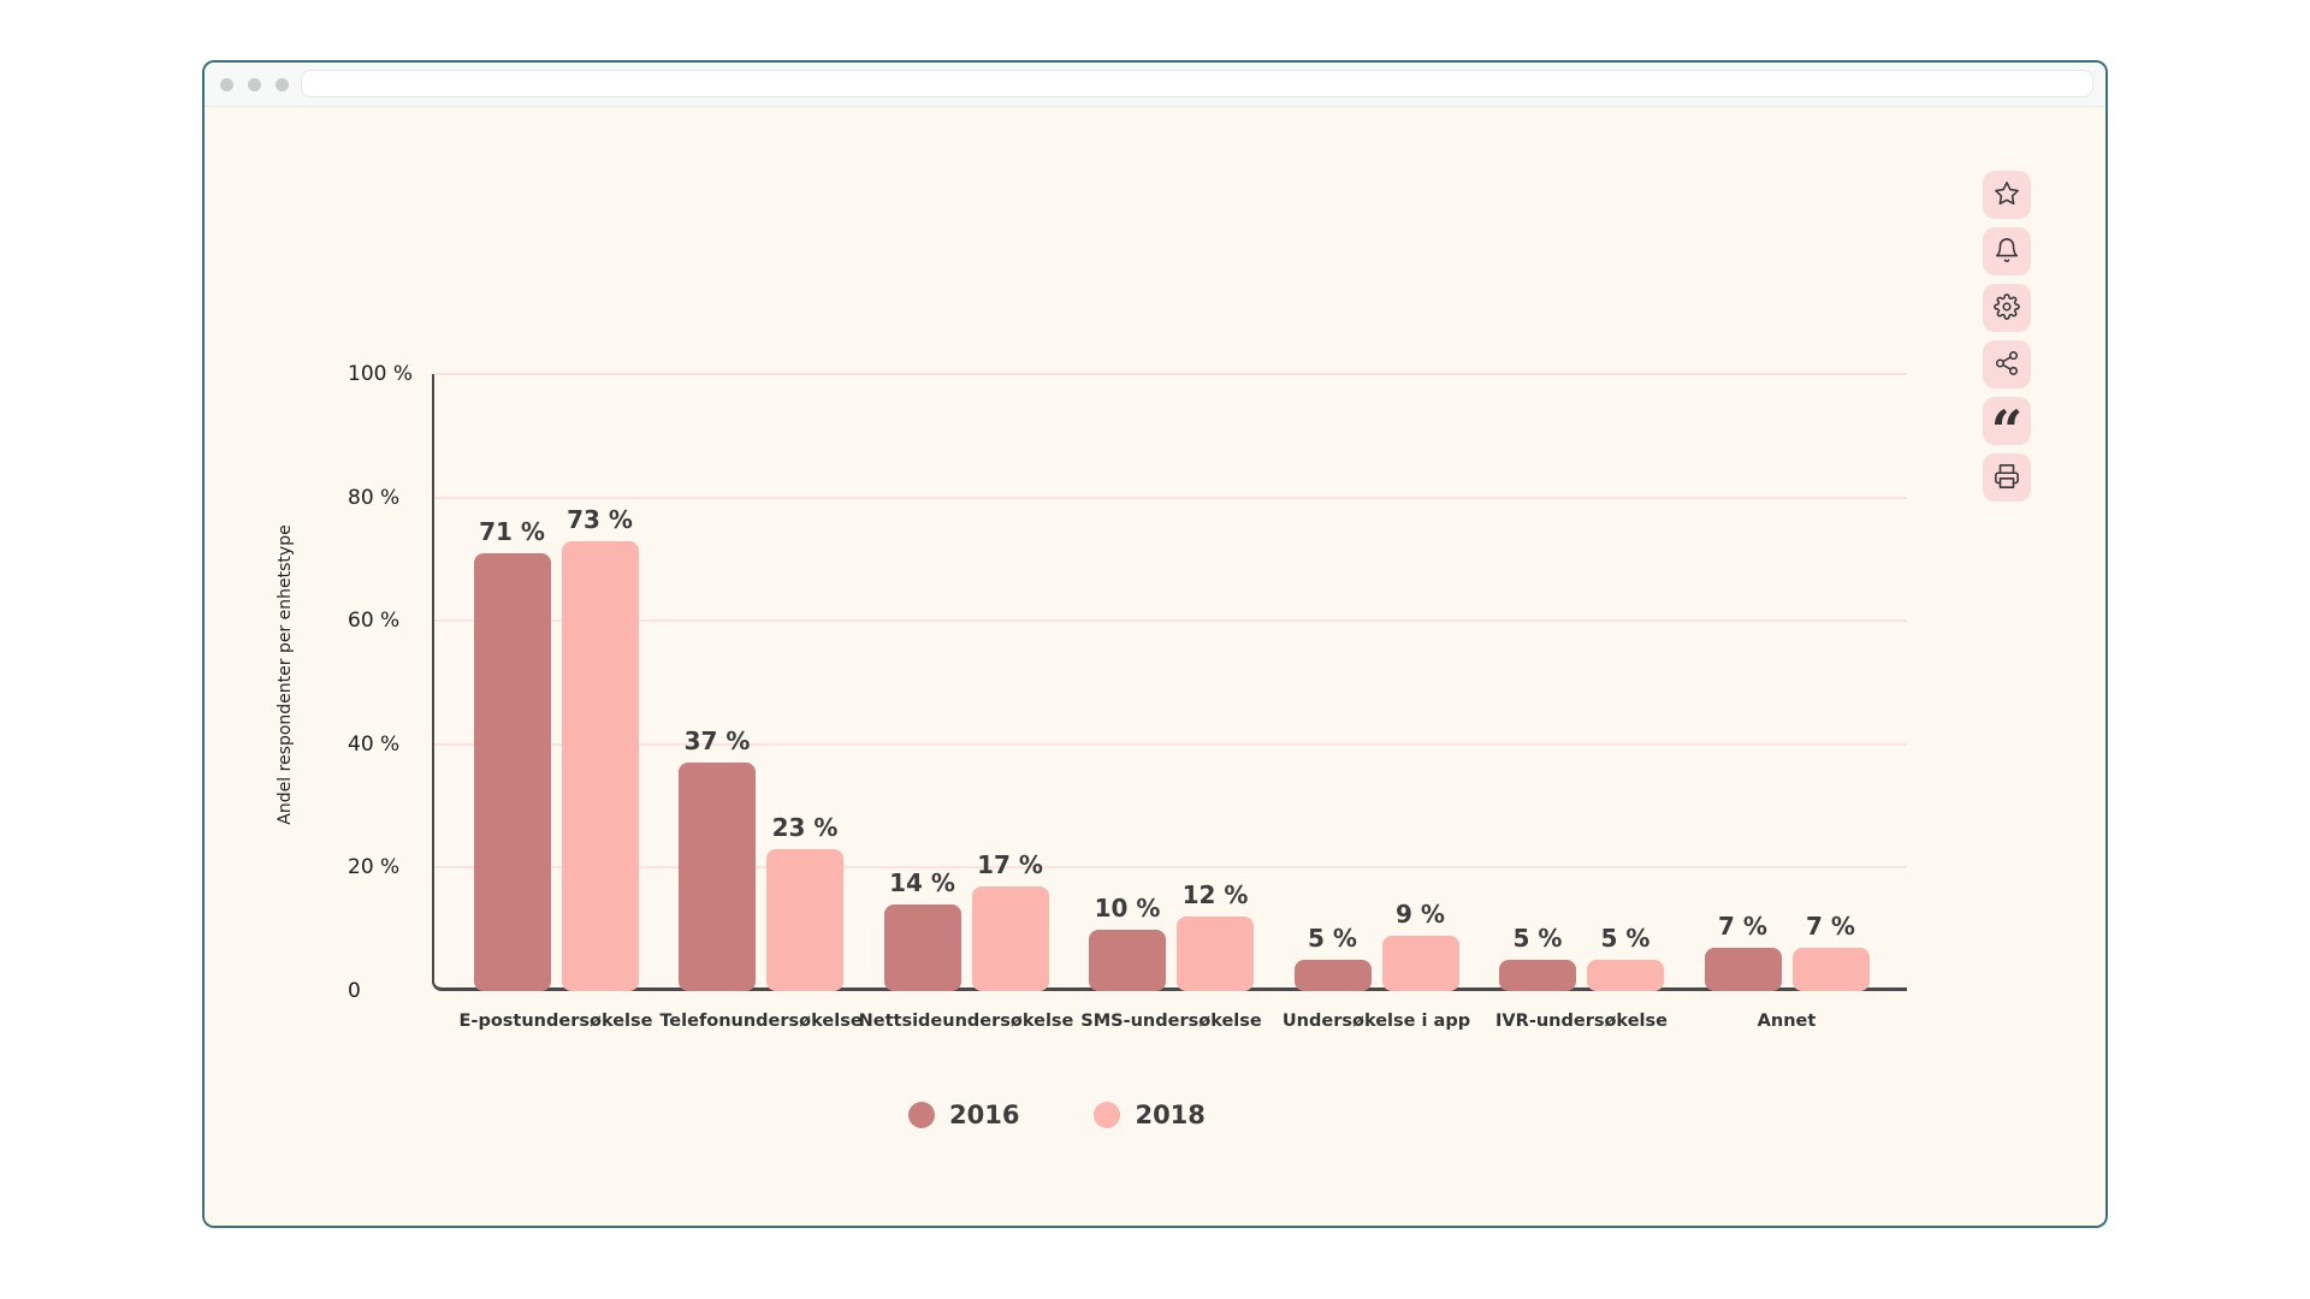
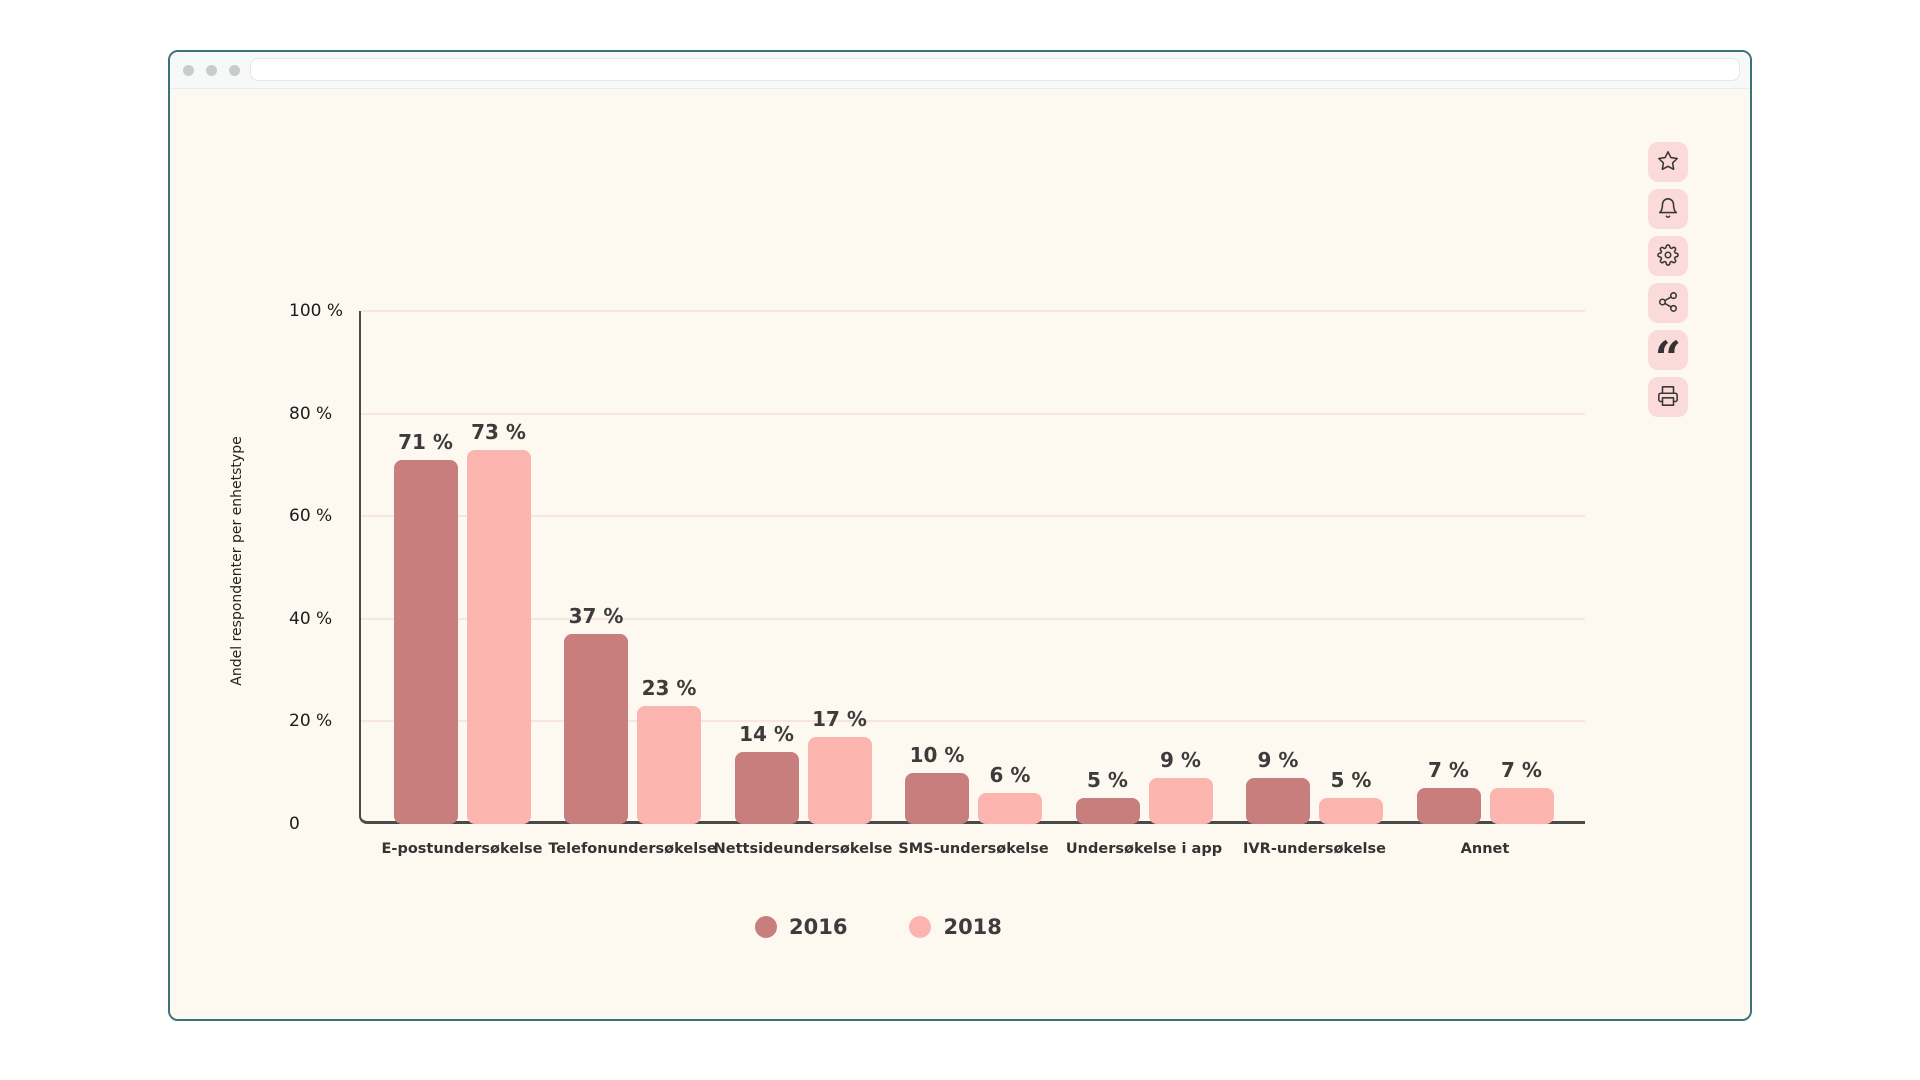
2018/SMS-undersøkelse: 12 -> 6
2016/IVR-undersøkelse: 5 -> 9
